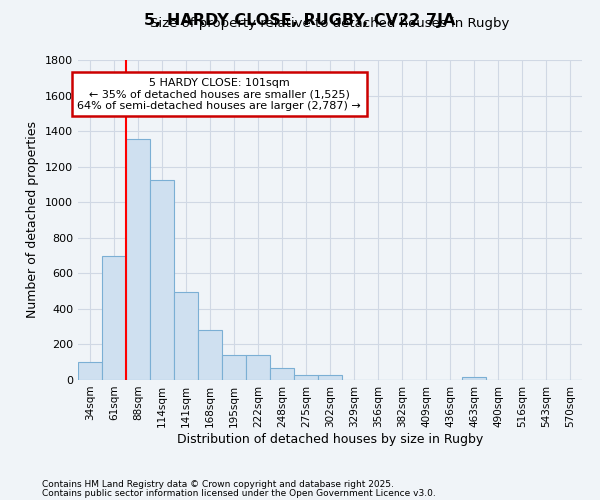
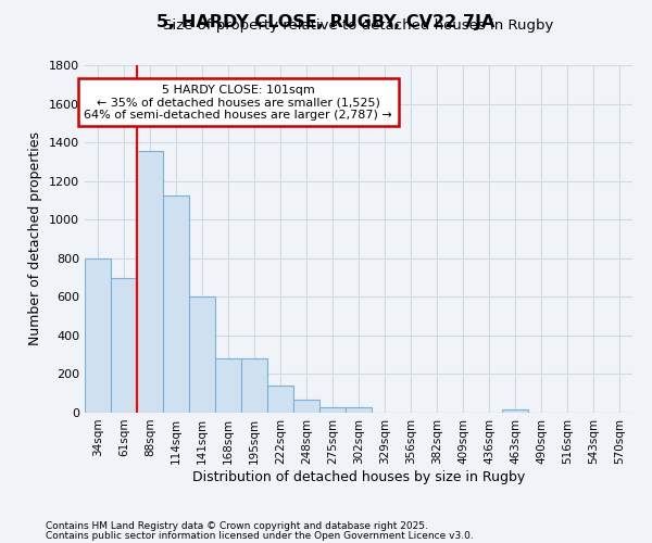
34sqm: 100 -> 800
141sqm: 500 -> 600
195sqm: 140 -> 280
